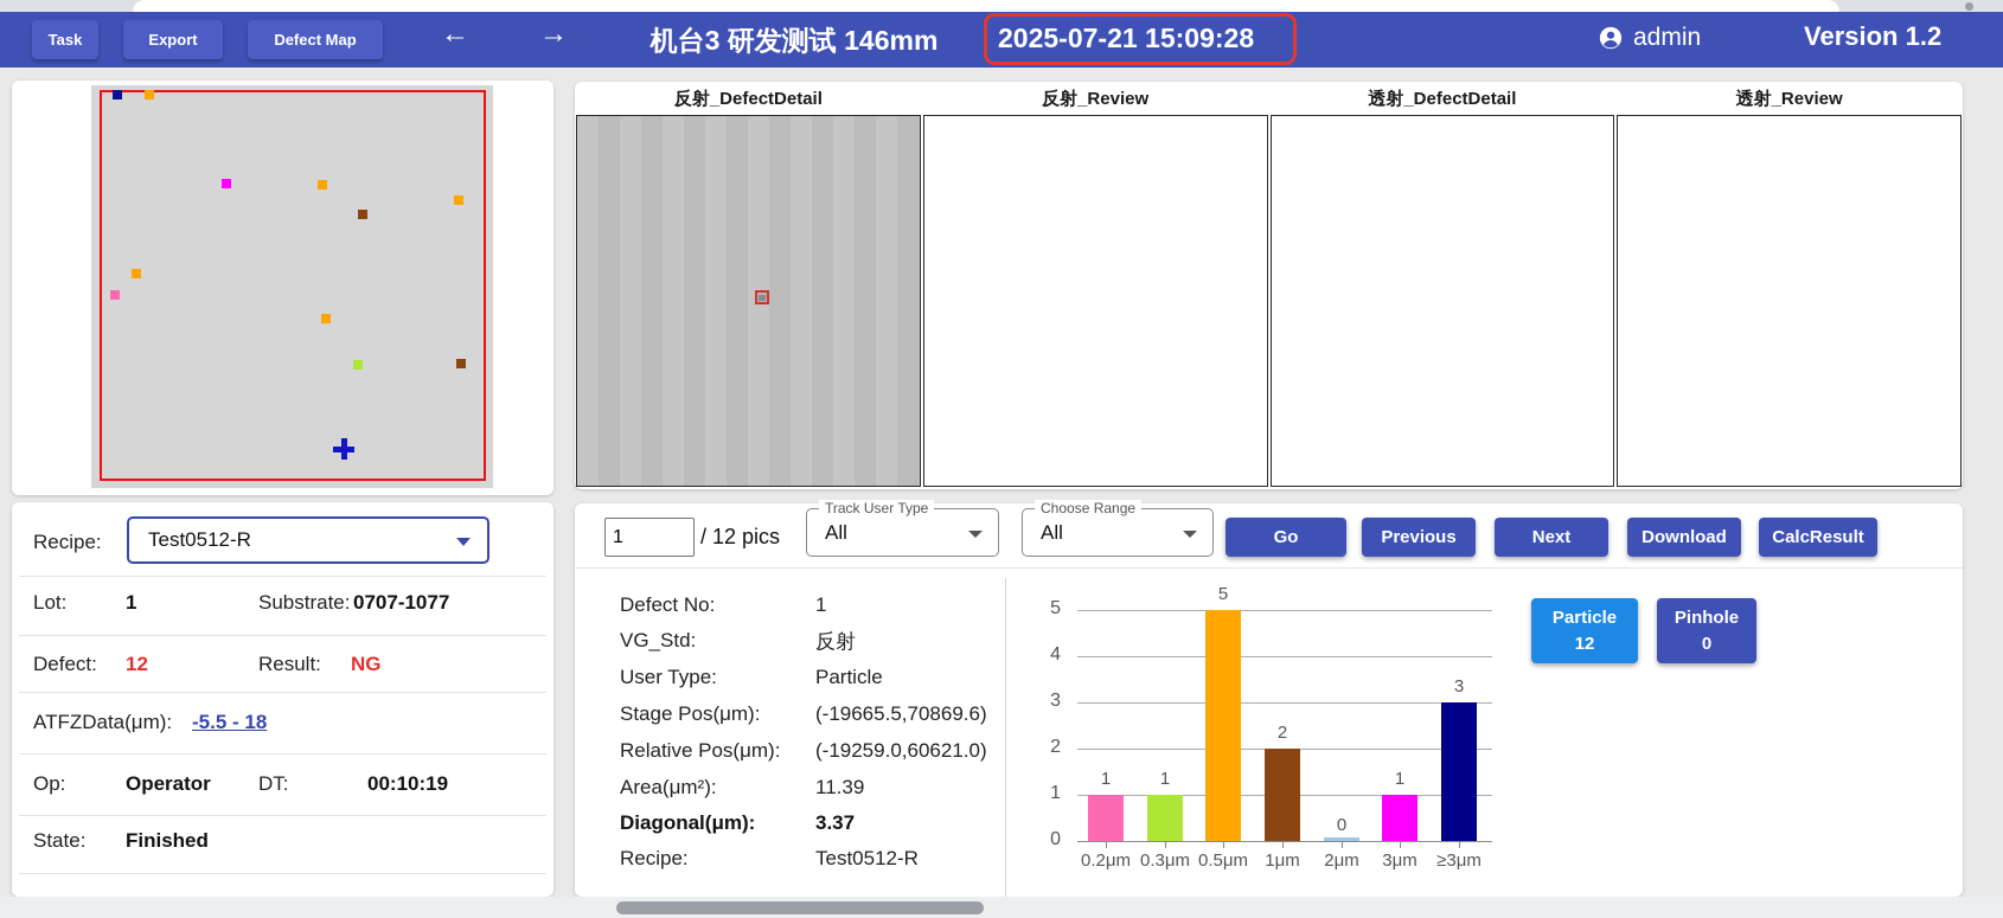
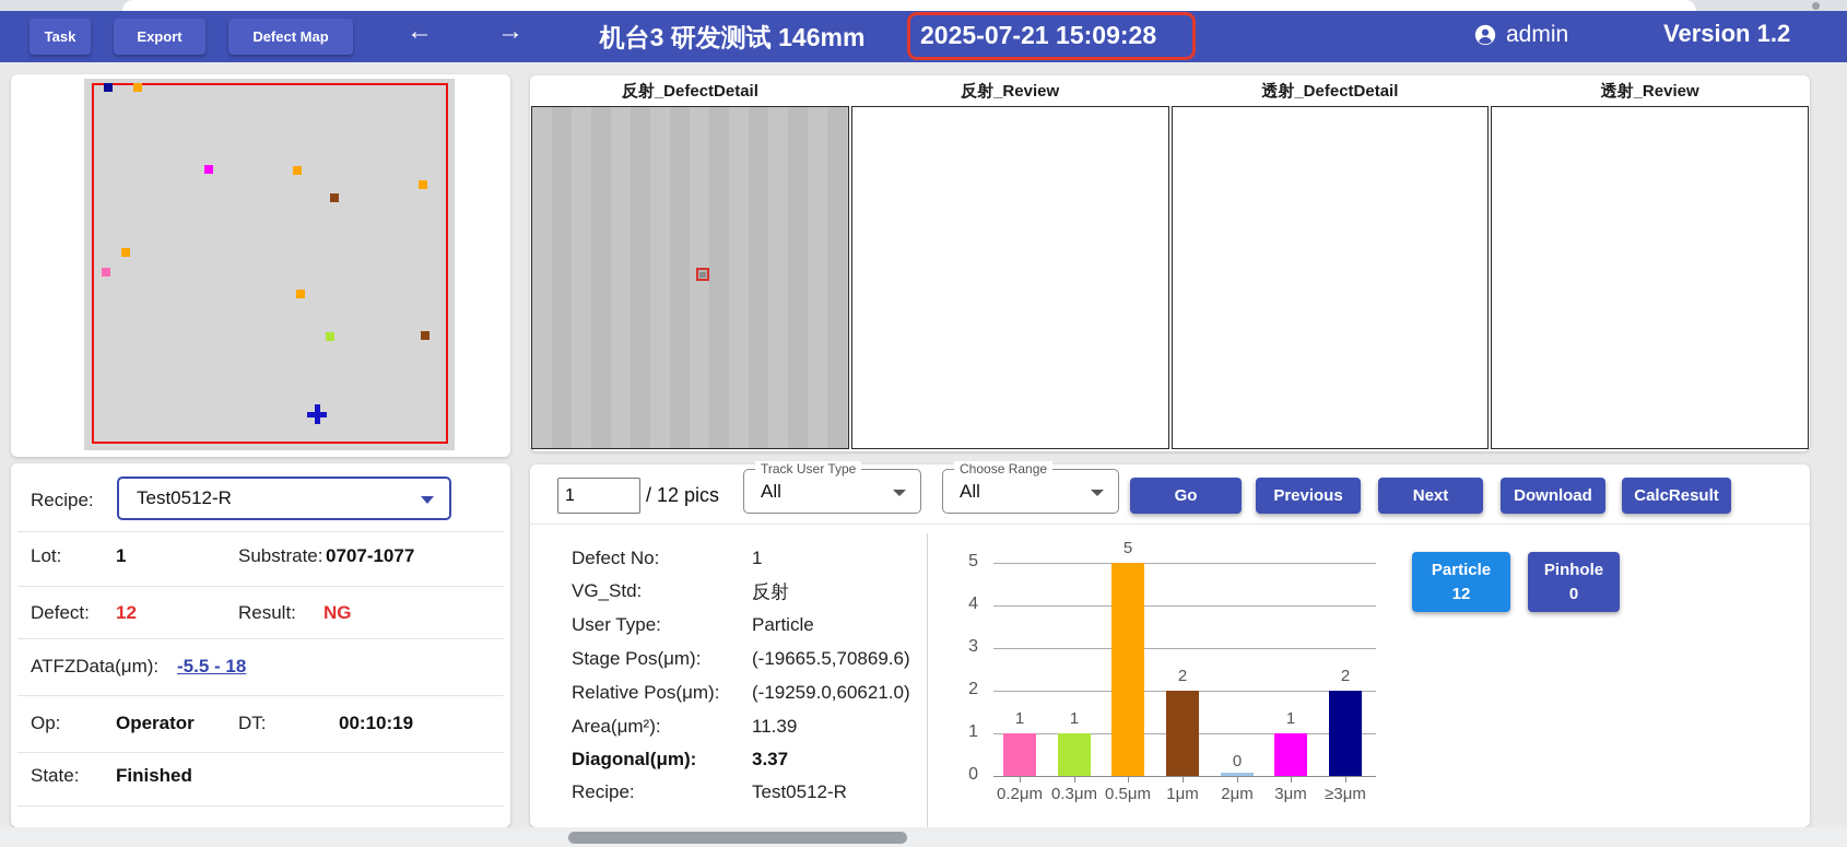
≥3μm: 3 -> 2
